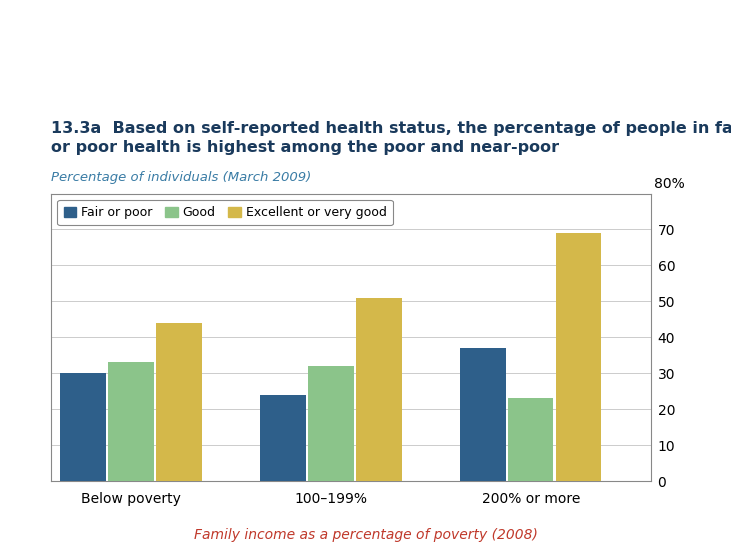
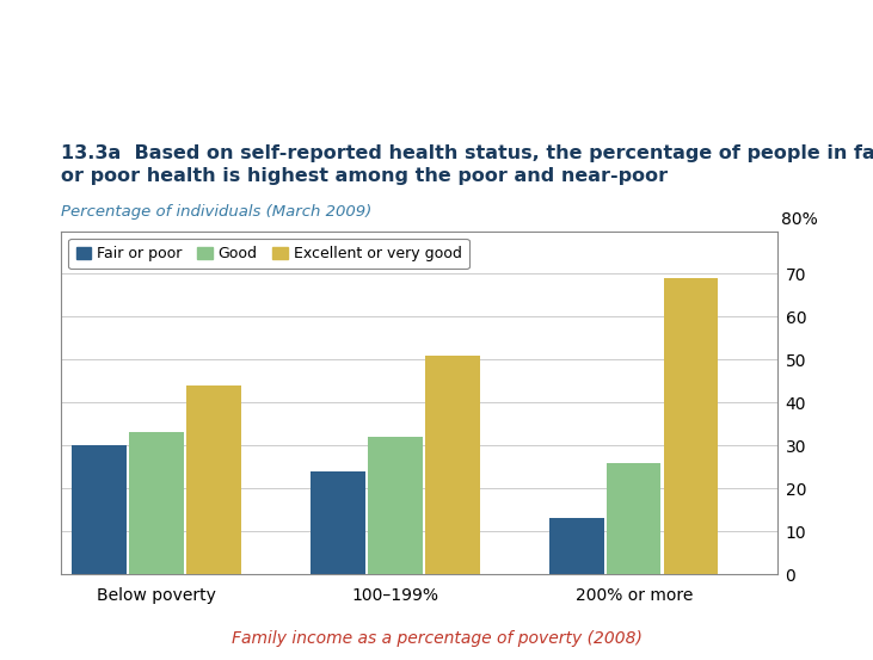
Fair or poor/200% or more: 37 -> 13
Good/200% or more: 23 -> 26
